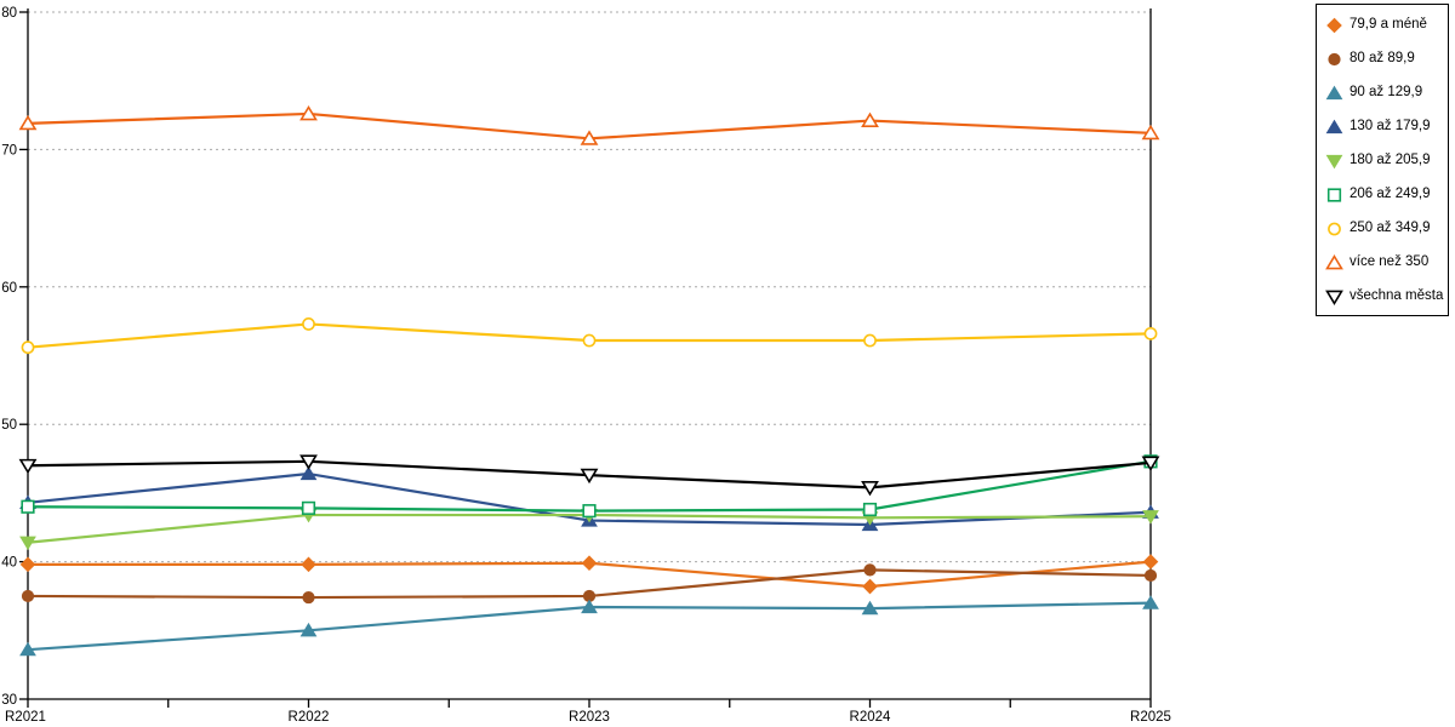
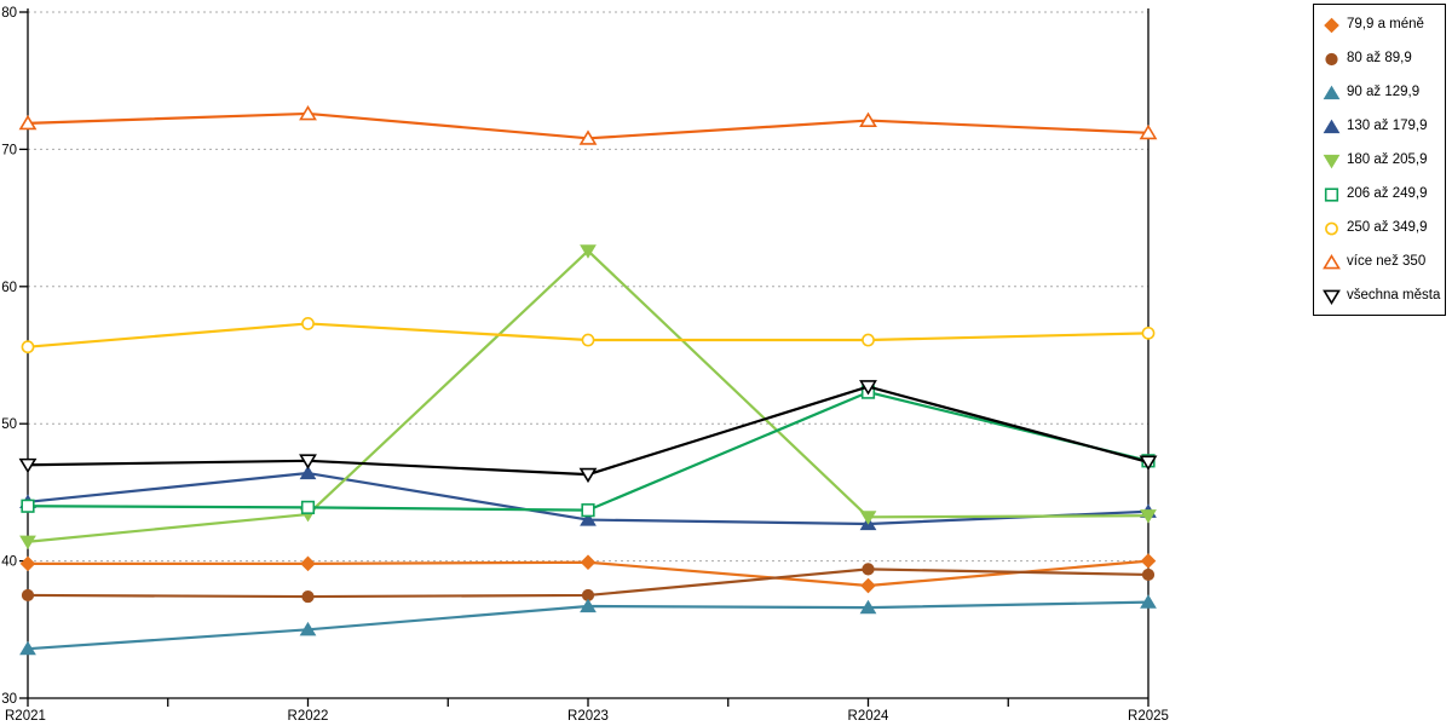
180 až 205,9/R2023: 43.4 -> 62.6
206 až 249,9/R2024: 43.8 -> 52.3
všechna města/R2024: 45.4 -> 52.7
